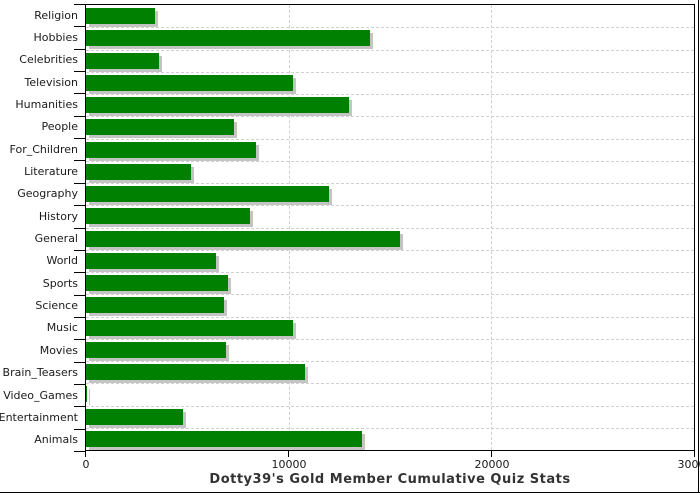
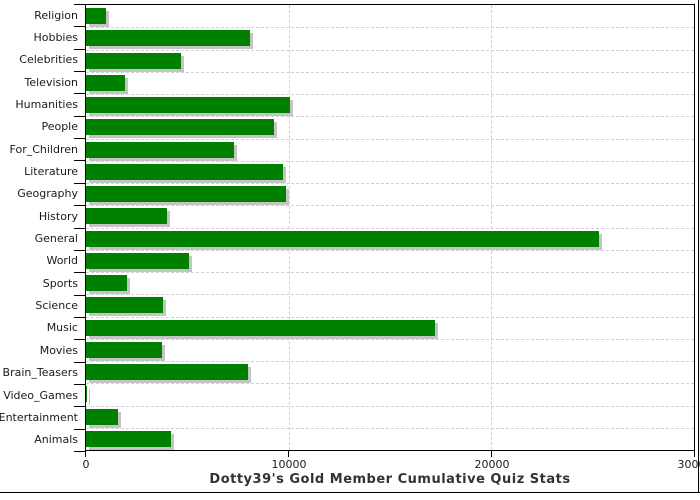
Religion: 3400 -> 1000
Hobbies: 14000 -> 8100
Celebrities: 3600 -> 4700
Television: 10200 -> 1900
Humanities: 13000 -> 10000
People: 7300 -> 9300
For_Children: 8400 -> 7300
Literature: 5200 -> 9700
Geography: 12000 -> 9800
History: 8100 -> 4000
General: 15500 -> 25300
World: 6400 -> 5100
Sports: 7000 -> 2000
Science: 6800 -> 3800
Music: 10200 -> 17200
Movies: 6900 -> 3800
Brain_Teasers: 10800 -> 8000
Entertainment: 4800 -> 1600
Animals: 13600 -> 4200
